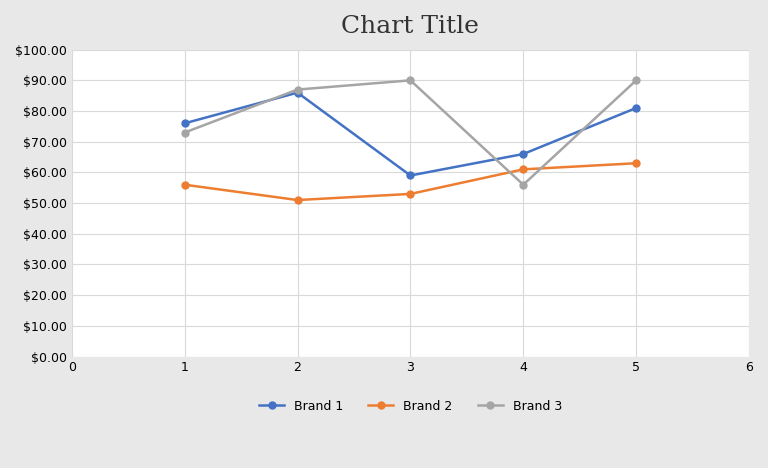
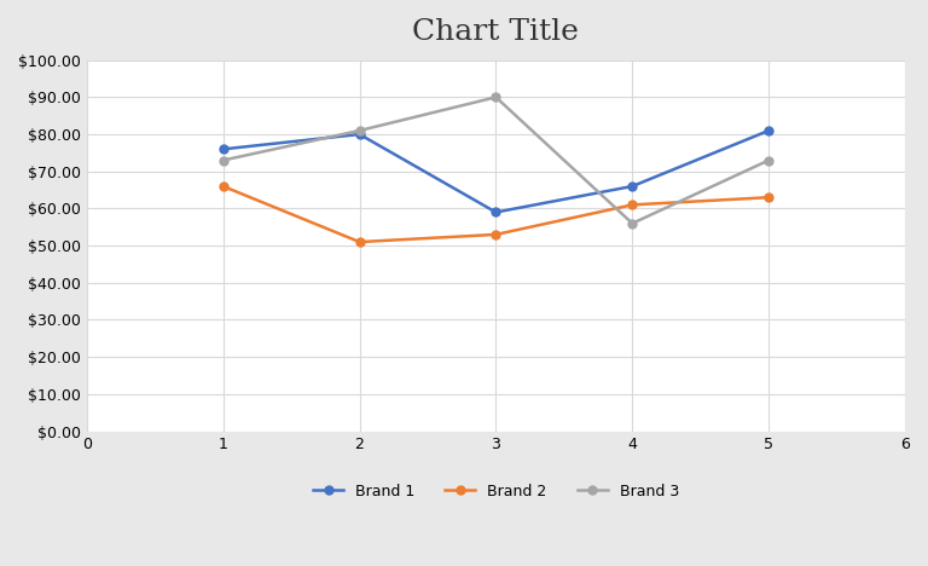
Brand 2/1: $56 -> $66
Brand 1/2: $86 -> $80
Brand 3/2: $87 -> $81
Brand 3/5: $90 -> $73
